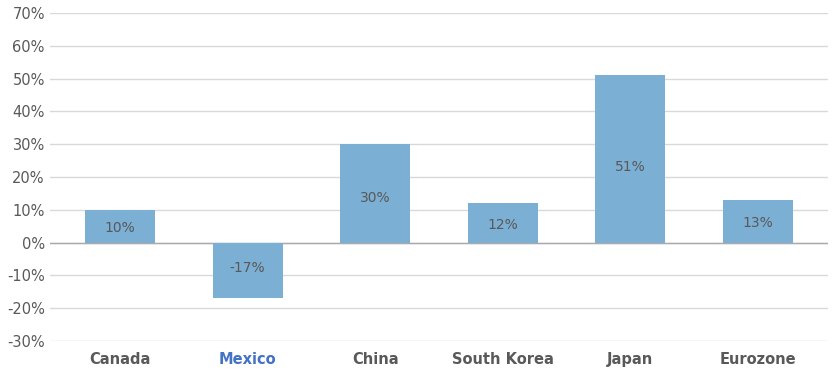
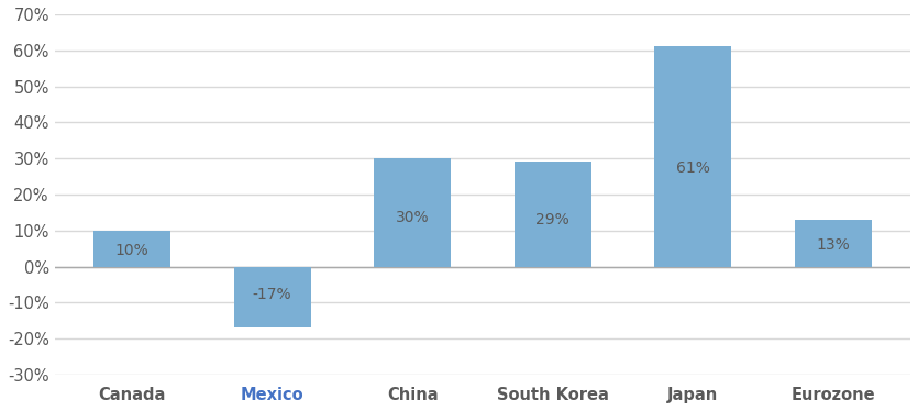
South Korea: 12% -> 29%
Japan: 51% -> 61%
